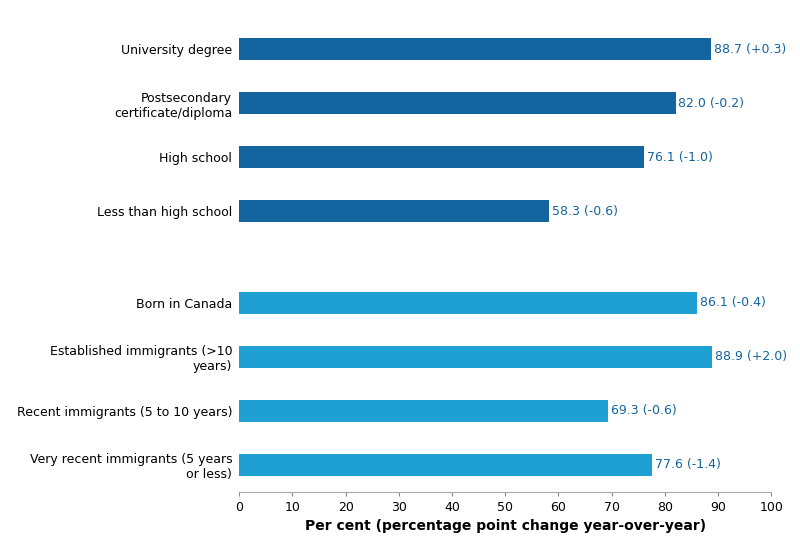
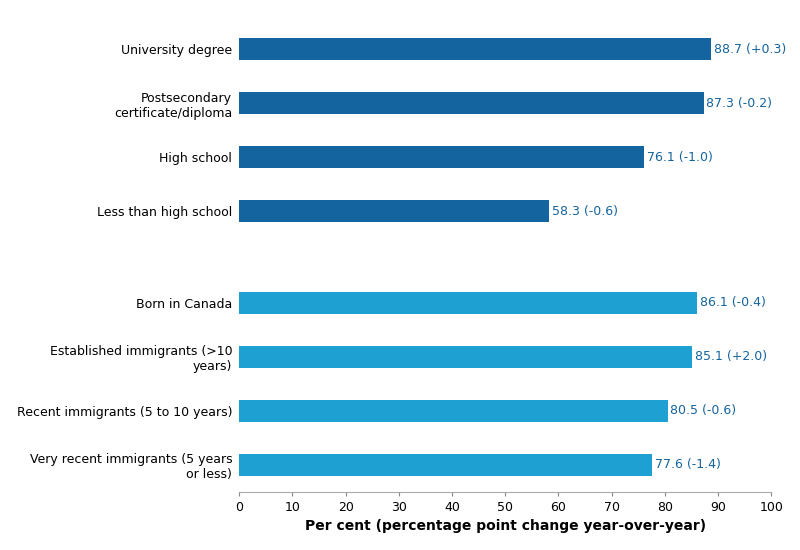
Postsecondary certificate/diploma: 82.0 -> 87.3
Established immigrants (>10 years): 88.9 -> 85.1
Recent immigrants (5 to 10 years): 69.3 -> 80.5
